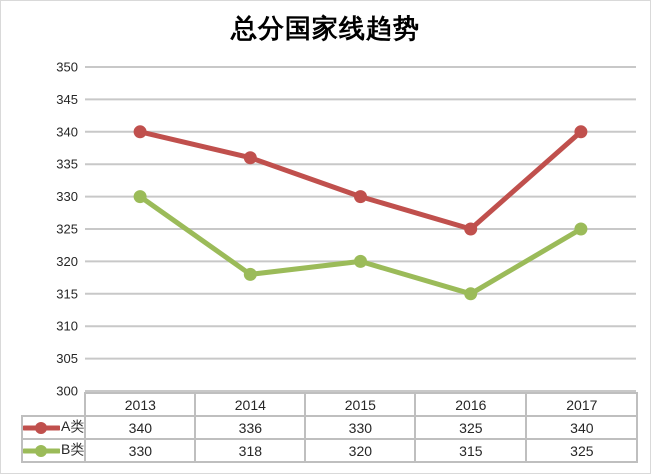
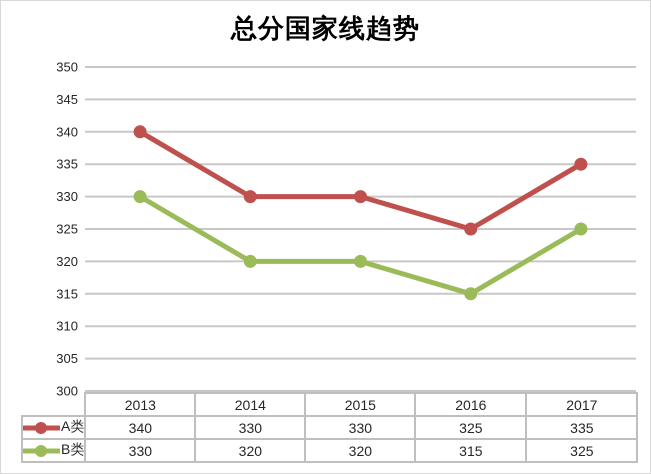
A类/2014: 336 -> 330
B类/2014: 318 -> 320
A类/2017: 340 -> 335
